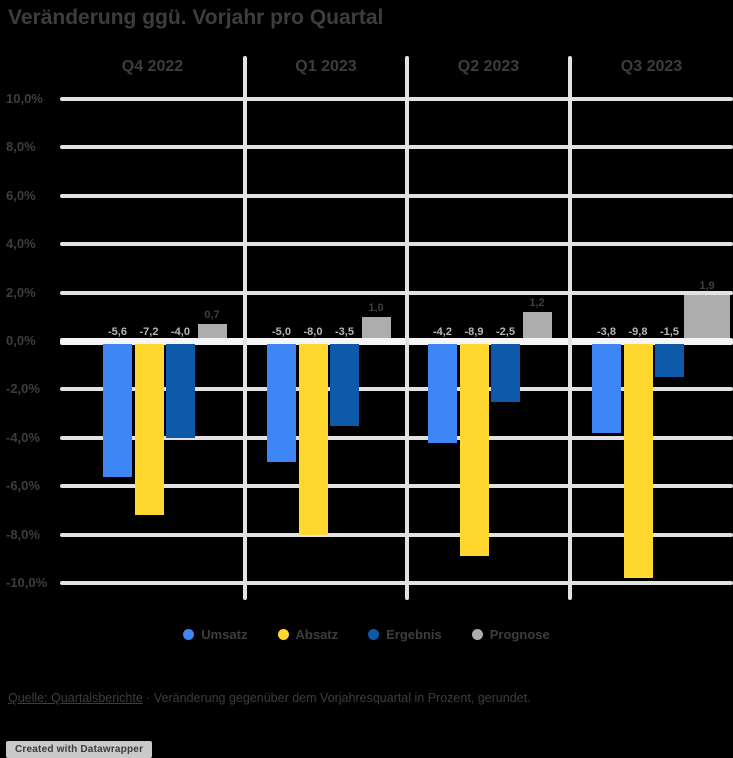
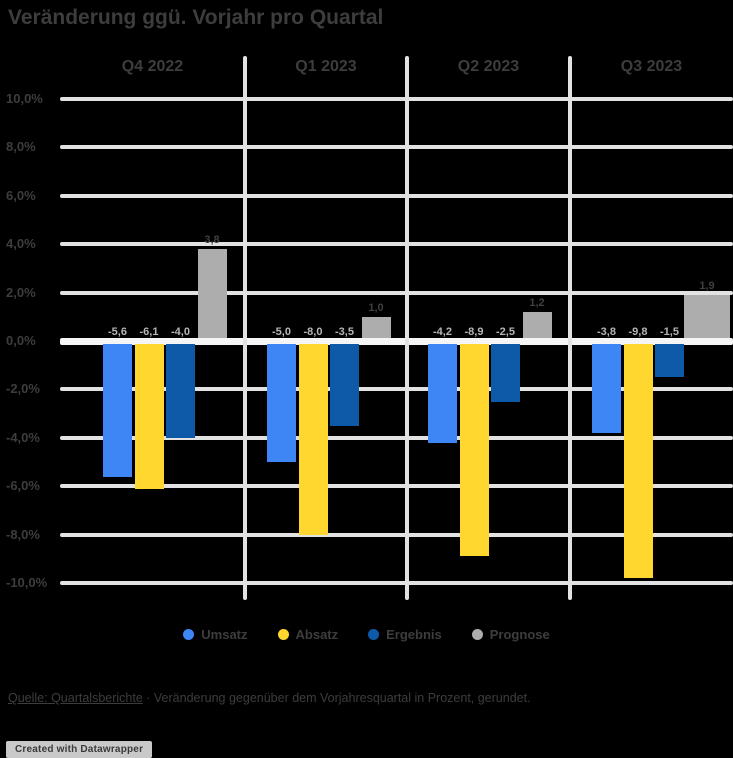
Absatz/Q4 2022: -7,2 -> -6,1
Prognose/Q4 2022: 0,7 -> 3,8
